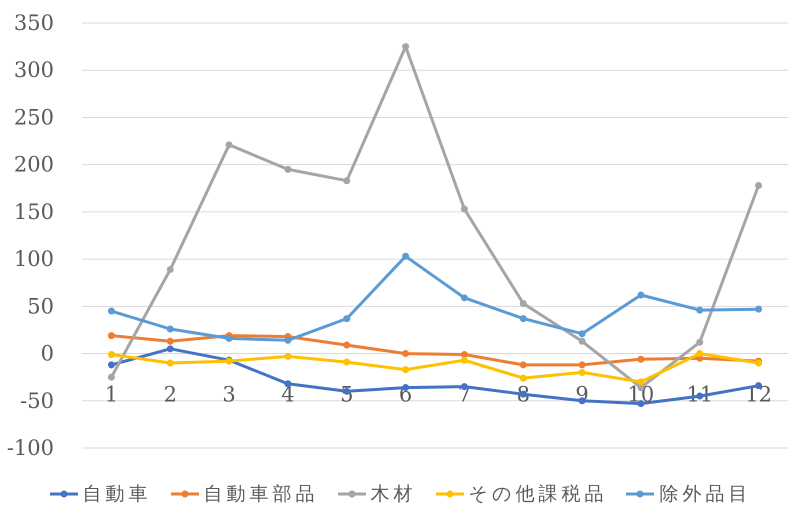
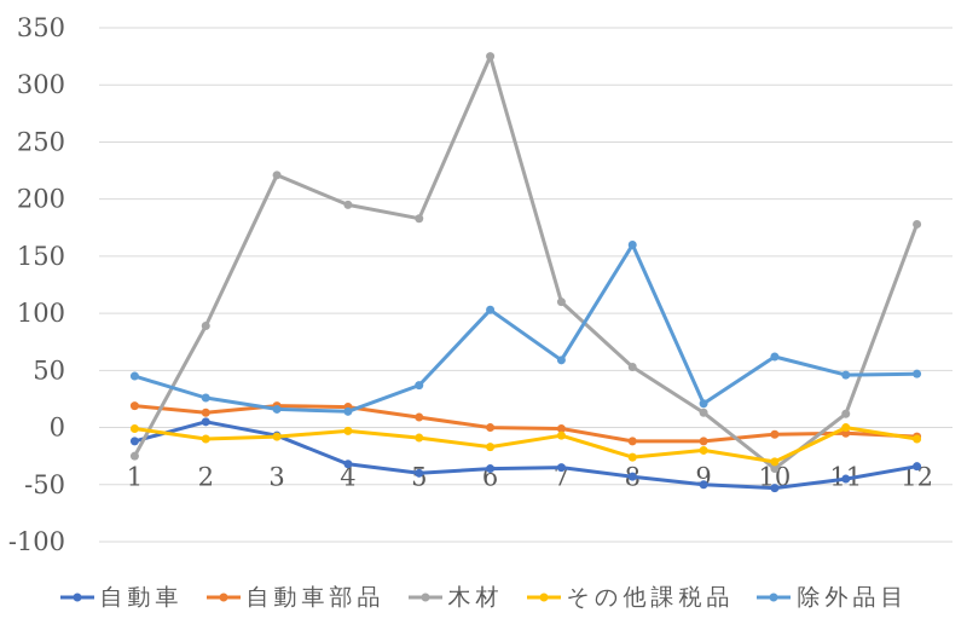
木材/7: 150 -> 110
除外品目/8: 40 -> 160
